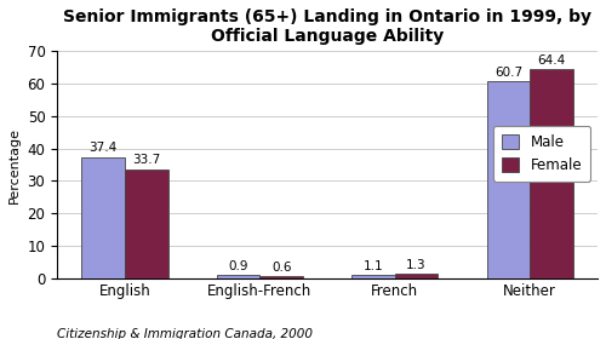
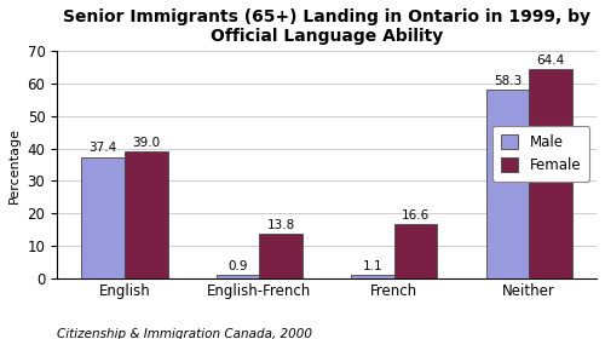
Female/English: 33.7 -> 39.0
Female/English-French: 0.6 -> 13.8
Female/French: 1.3 -> 16.6
Male/Neither: 60.7 -> 58.3
